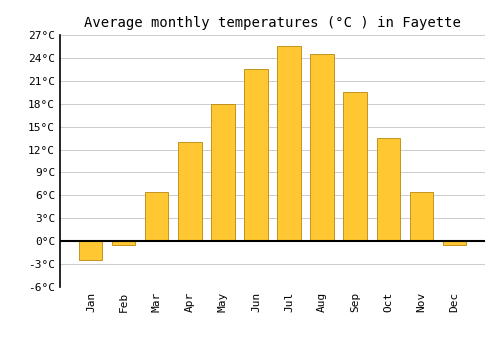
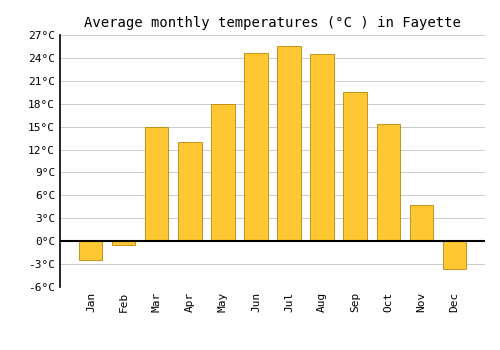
Mar: 6.5°C -> 15.0°C
Jun: 22.5°C -> 24.6°C
Oct: 13.5°C -> 15.4°C
Nov: 6.5°C -> 4.8°C
Dec: -0.5°C -> -3.6°C
